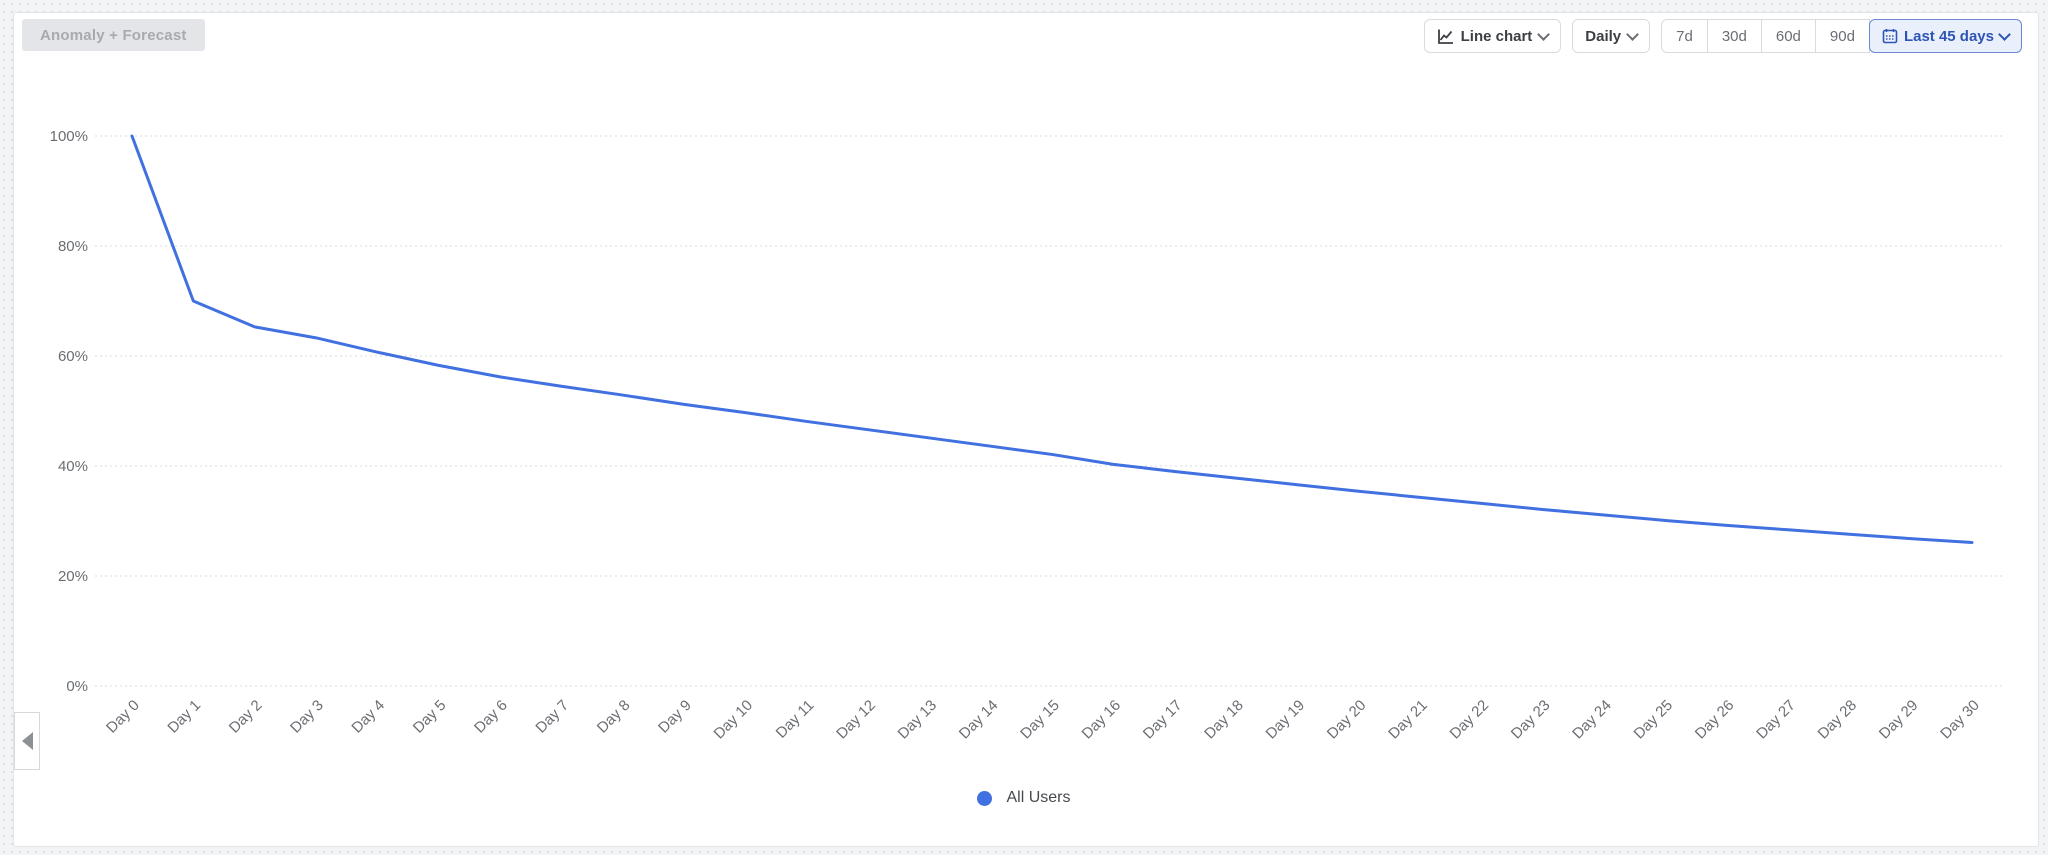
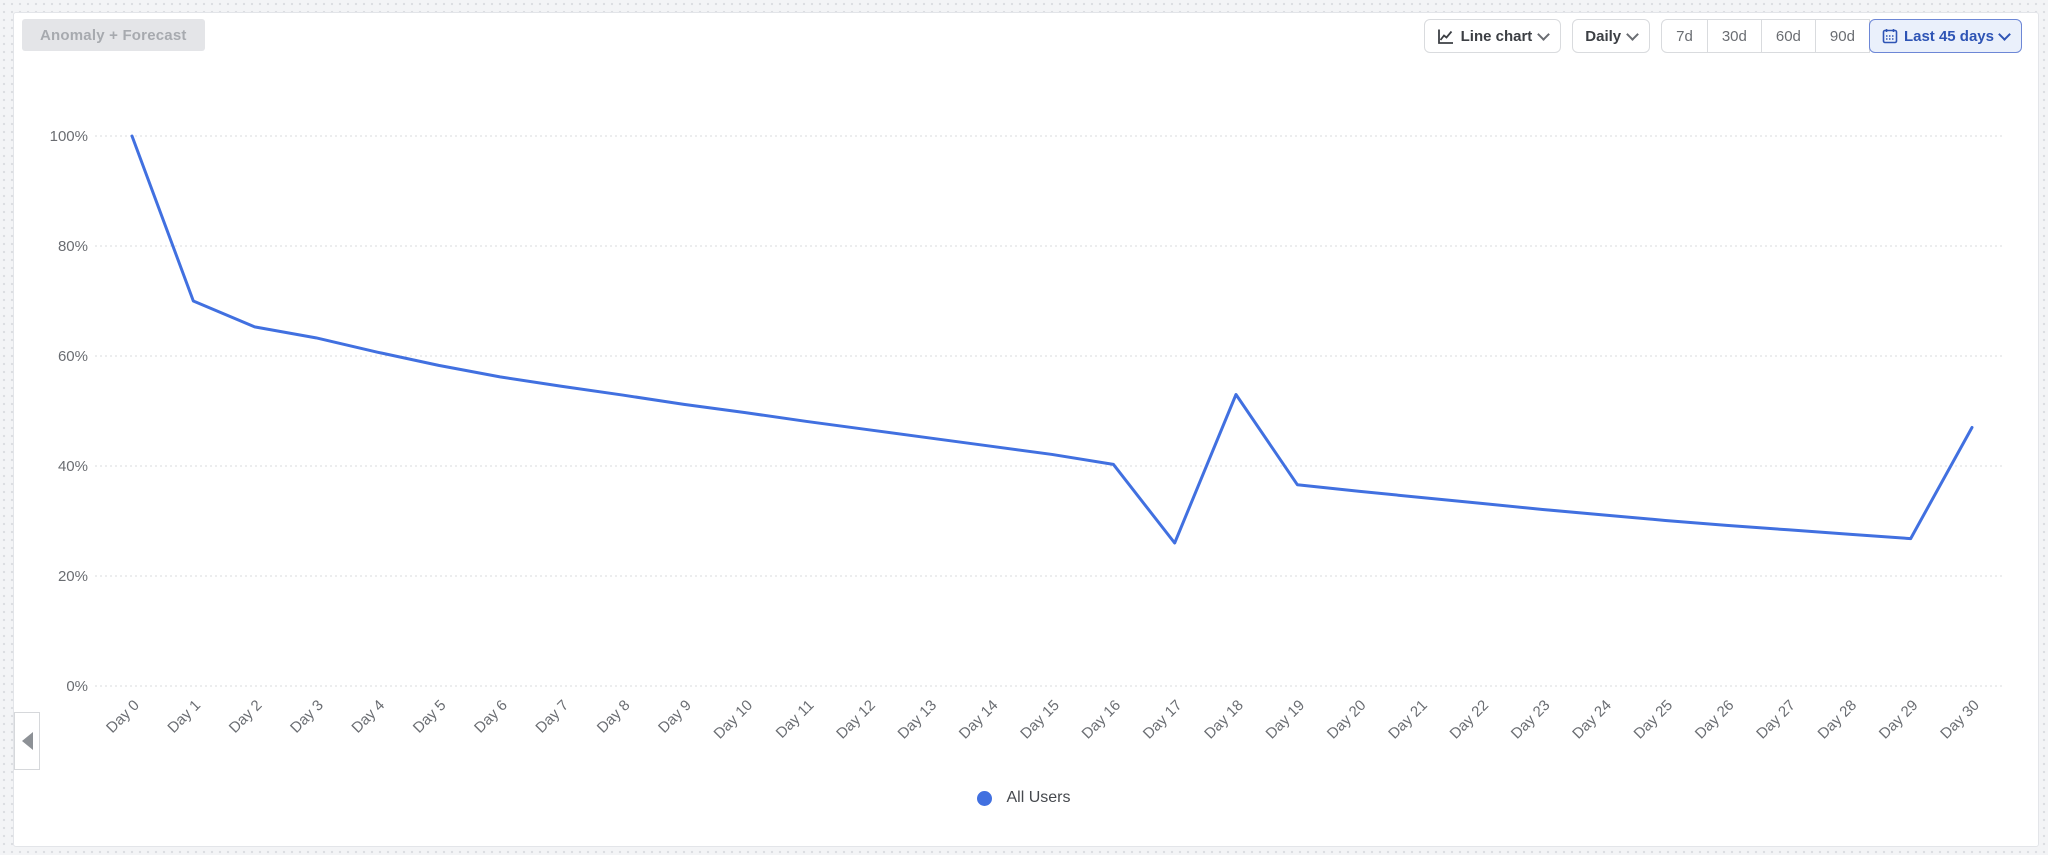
Day 17: 39% -> 26%
Day 18: 38% -> 53%
Day 30: 26% -> 47%
